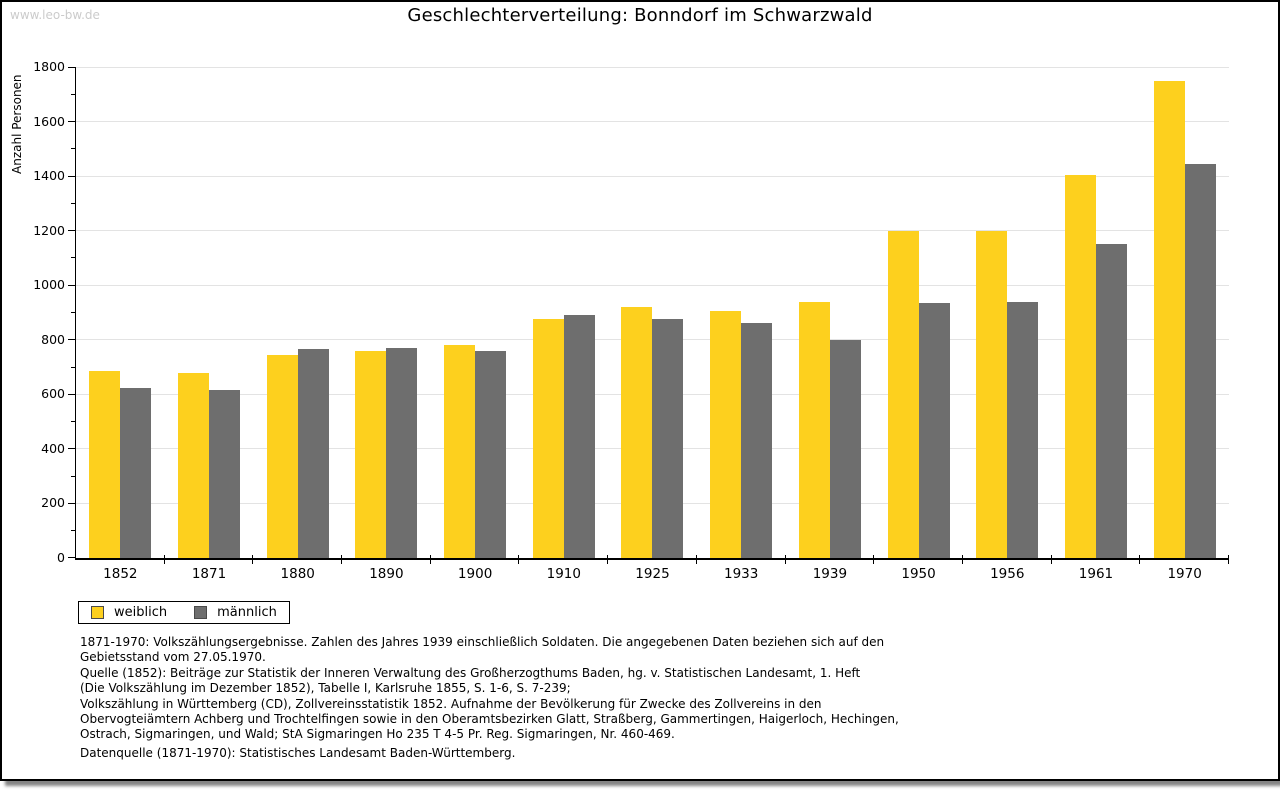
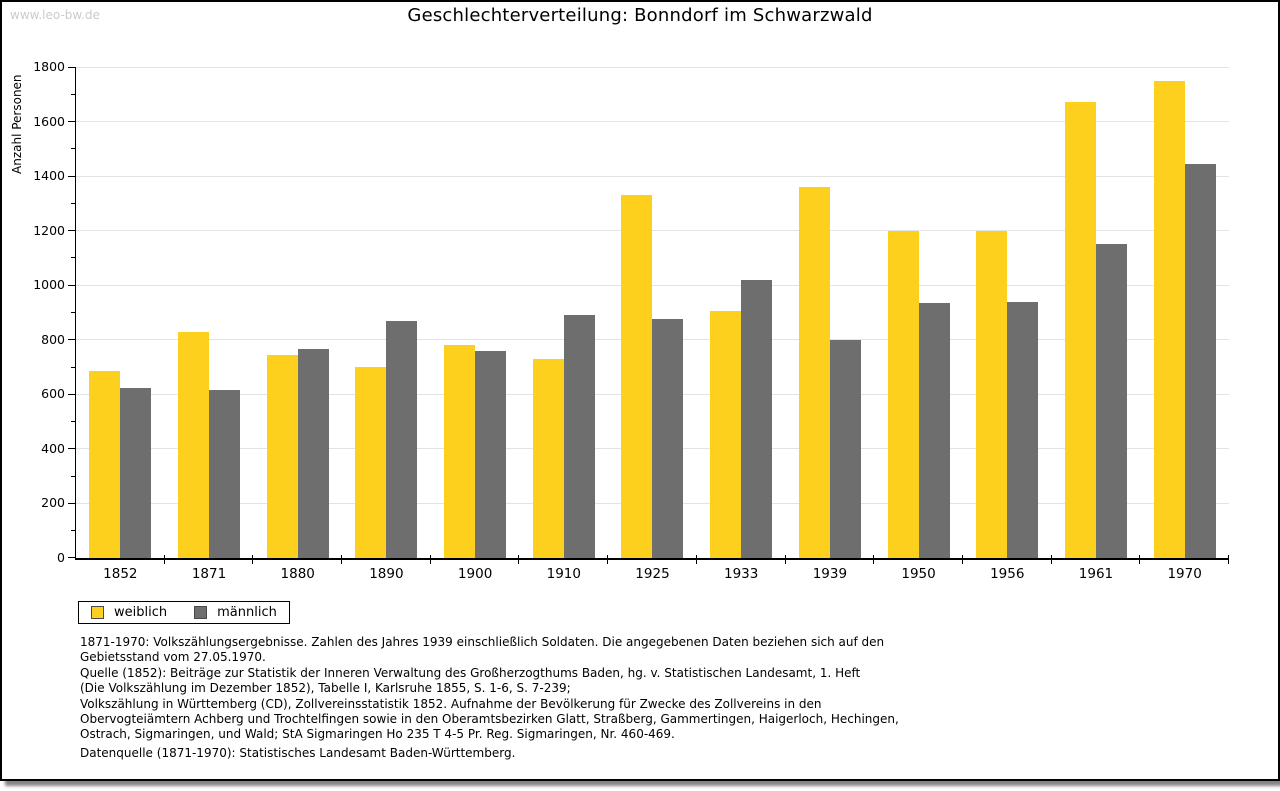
weiblich/1871: 680 -> 830
weiblich/1890: 760 -> 700
männlich/1890: 770 -> 870
weiblich/1910: 880 -> 730
weiblich/1925: 920 -> 1330
männlich/1933: 860 -> 1020
weiblich/1939: 940 -> 1360
weiblich/1961: 1400 -> 1670
